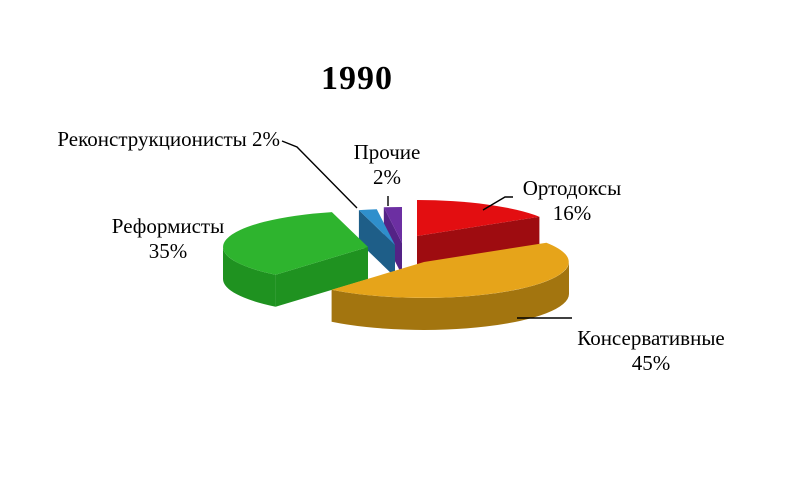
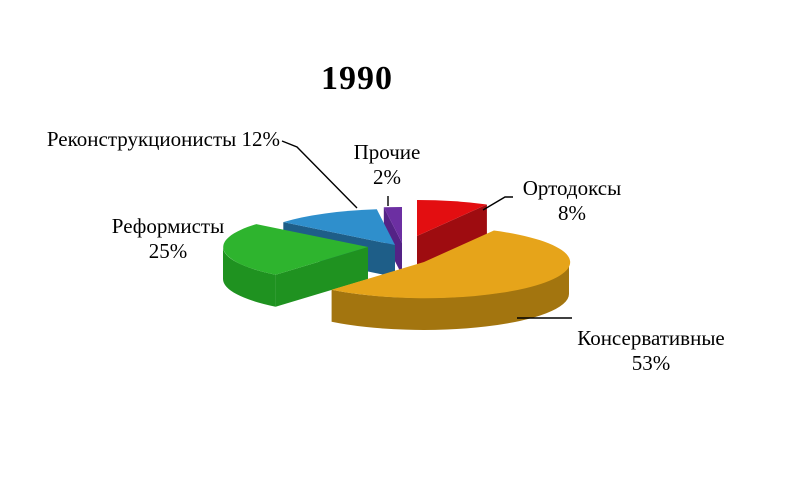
Ортодоксы: 16% -> 8%
Консервативные: 45% -> 53%
Реформисты: 35% -> 25%
Реконструкционисты: 2% -> 12%
